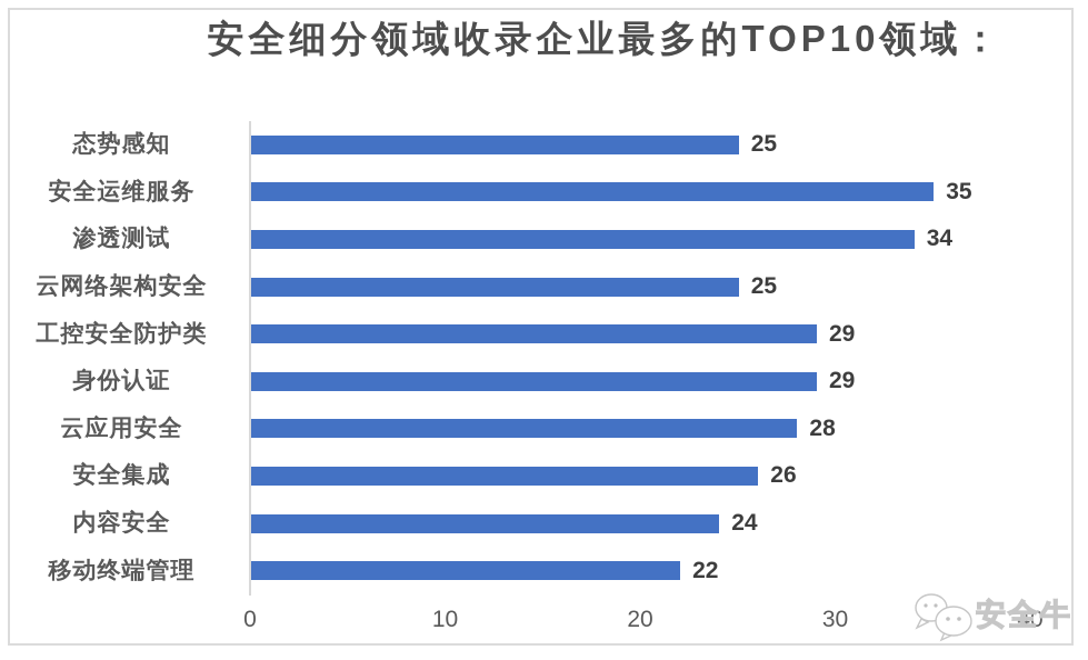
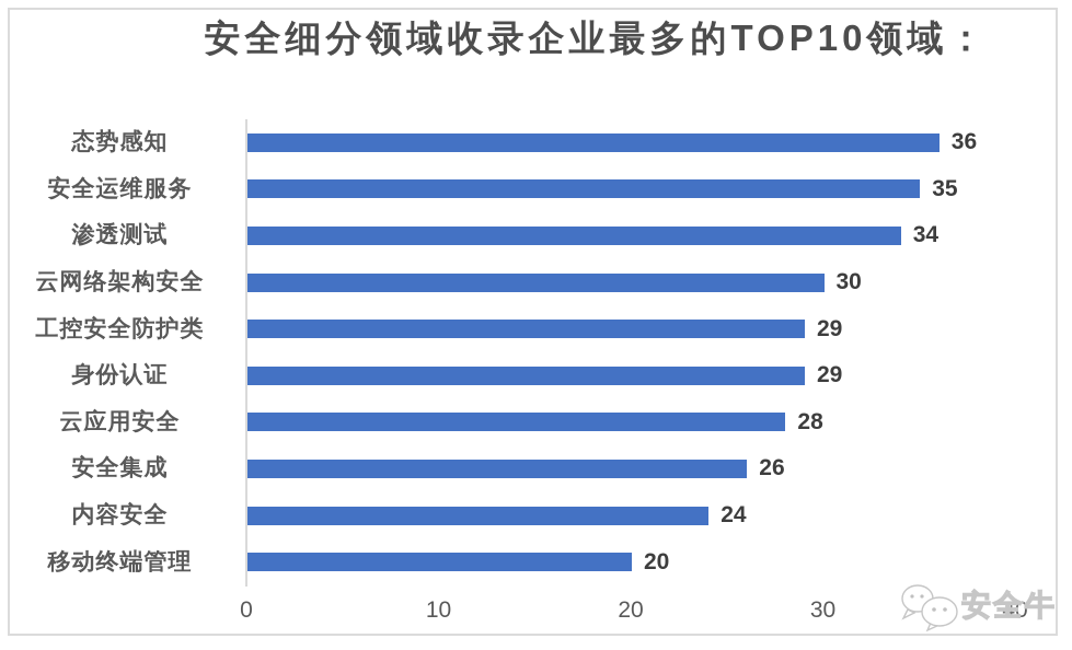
态势感知: 25 -> 36
云网络架构安全: 25 -> 30
移动终端管理: 22 -> 20
